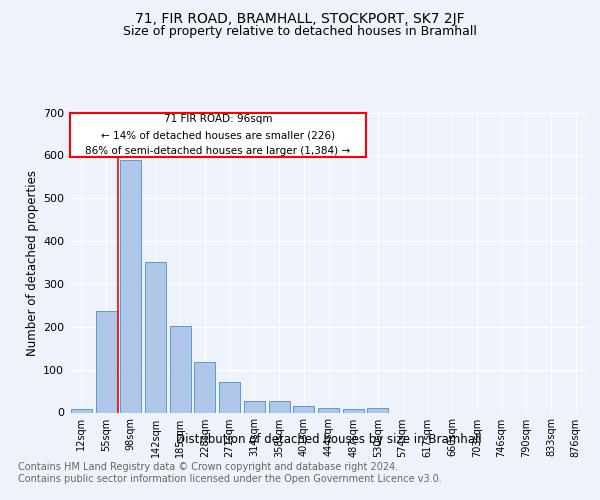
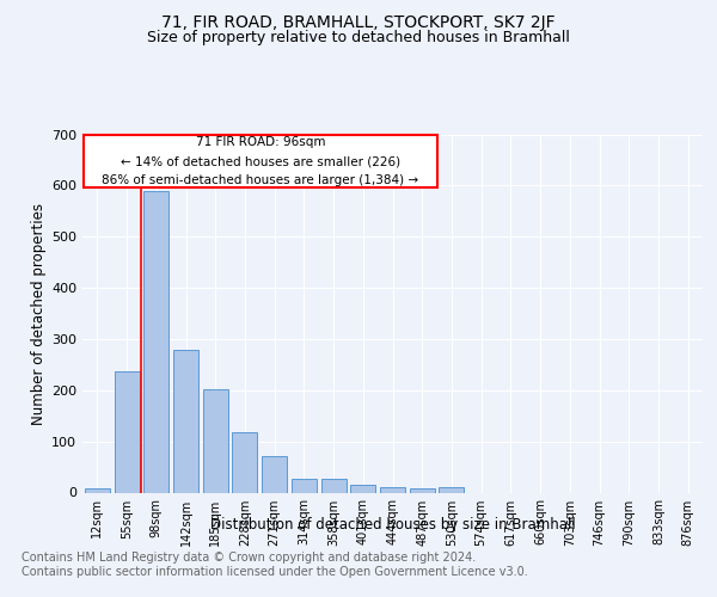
142sqm: 352 -> 280
